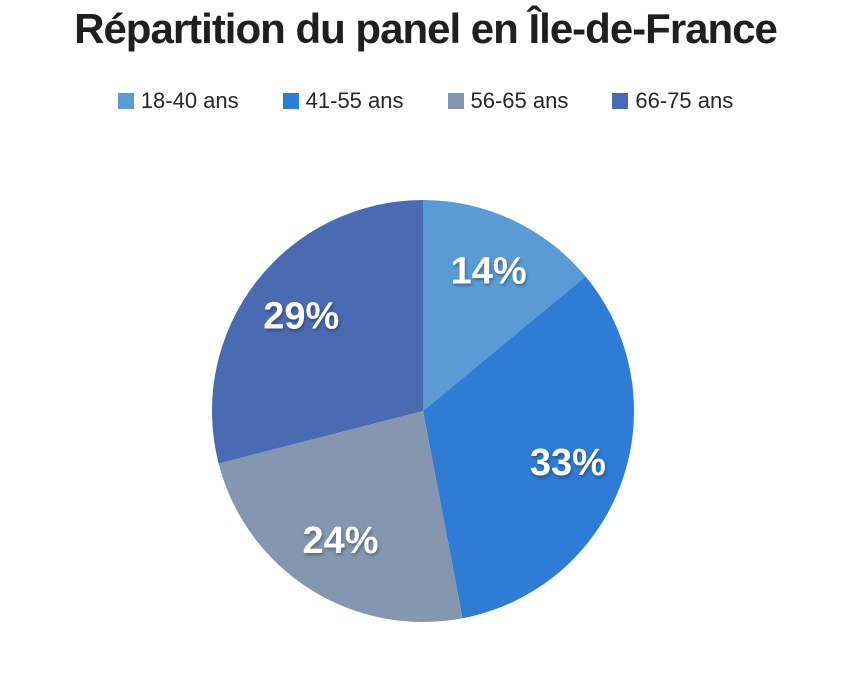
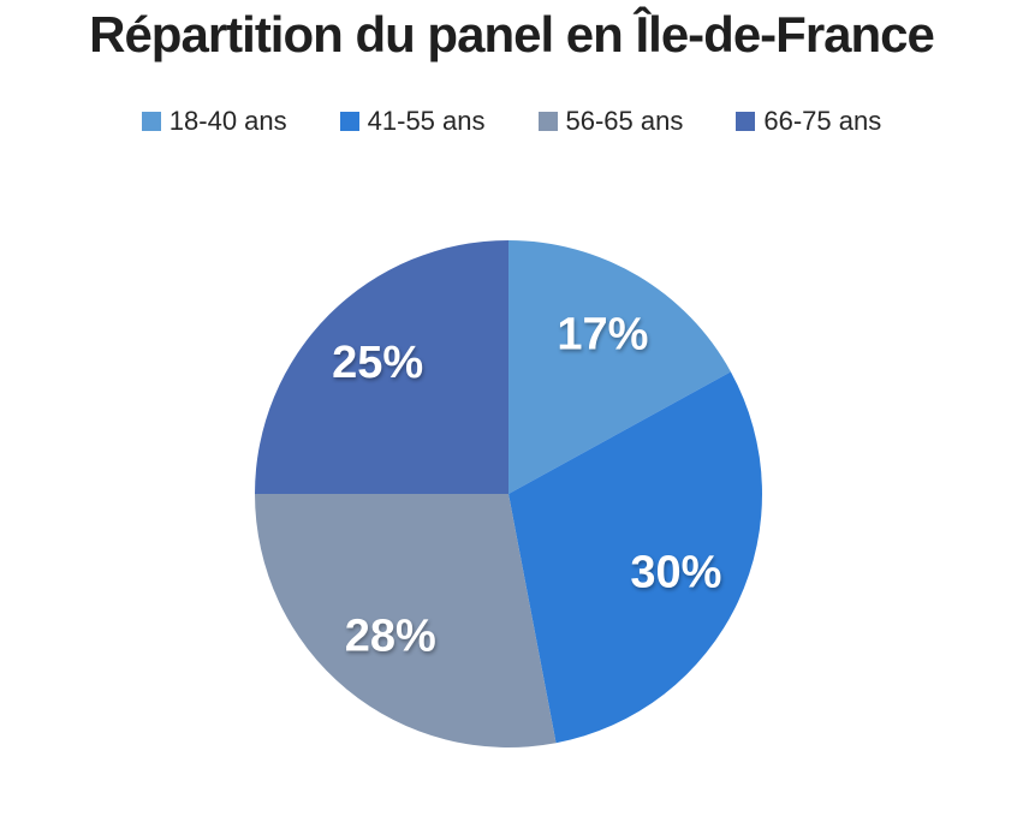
18-40 ans: 14% -> 17%
41-55 ans: 33% -> 30%
56-65 ans: 24% -> 28%
66-75 ans: 29% -> 25%
